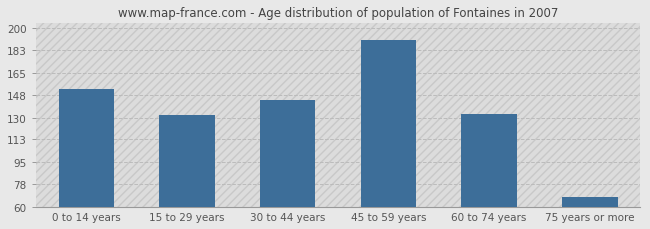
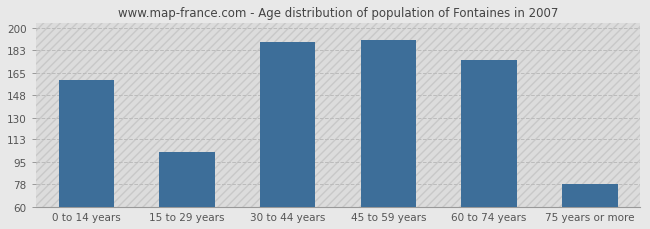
0 to 14 years: 152 -> 159
15 to 29 years: 132 -> 103
30 to 44 years: 144 -> 189
60 to 74 years: 133 -> 175
75 years or more: 68 -> 78
